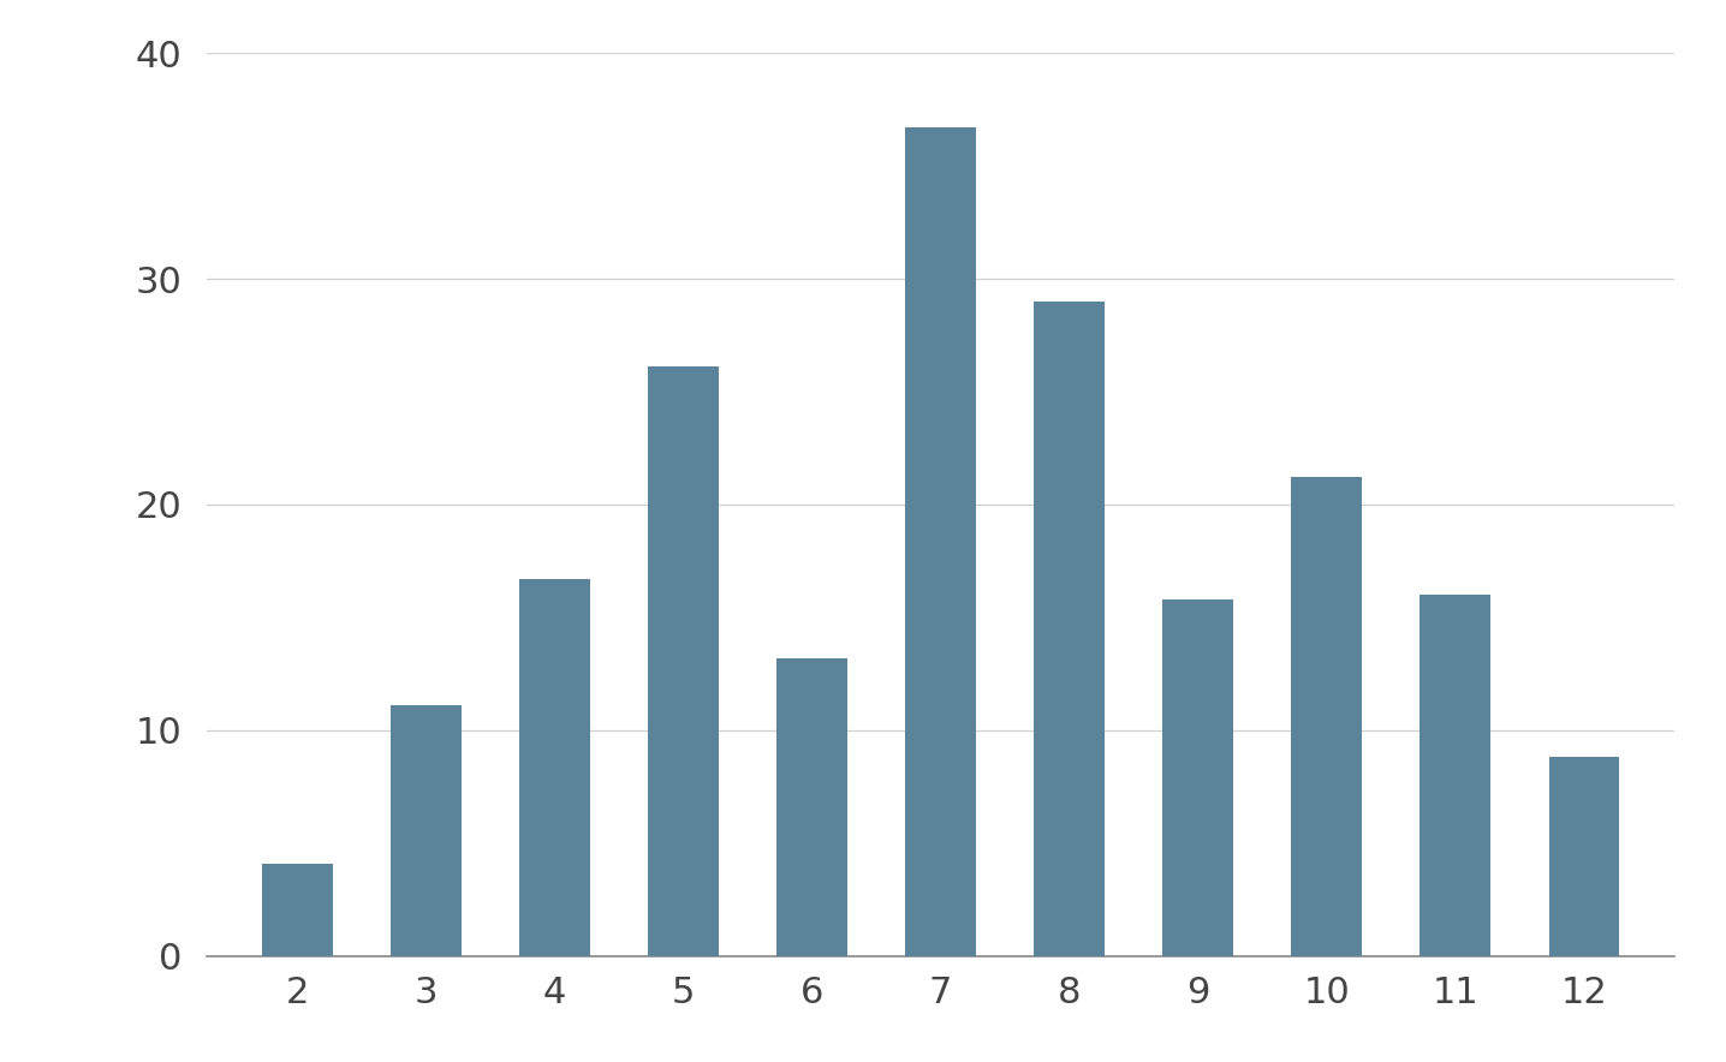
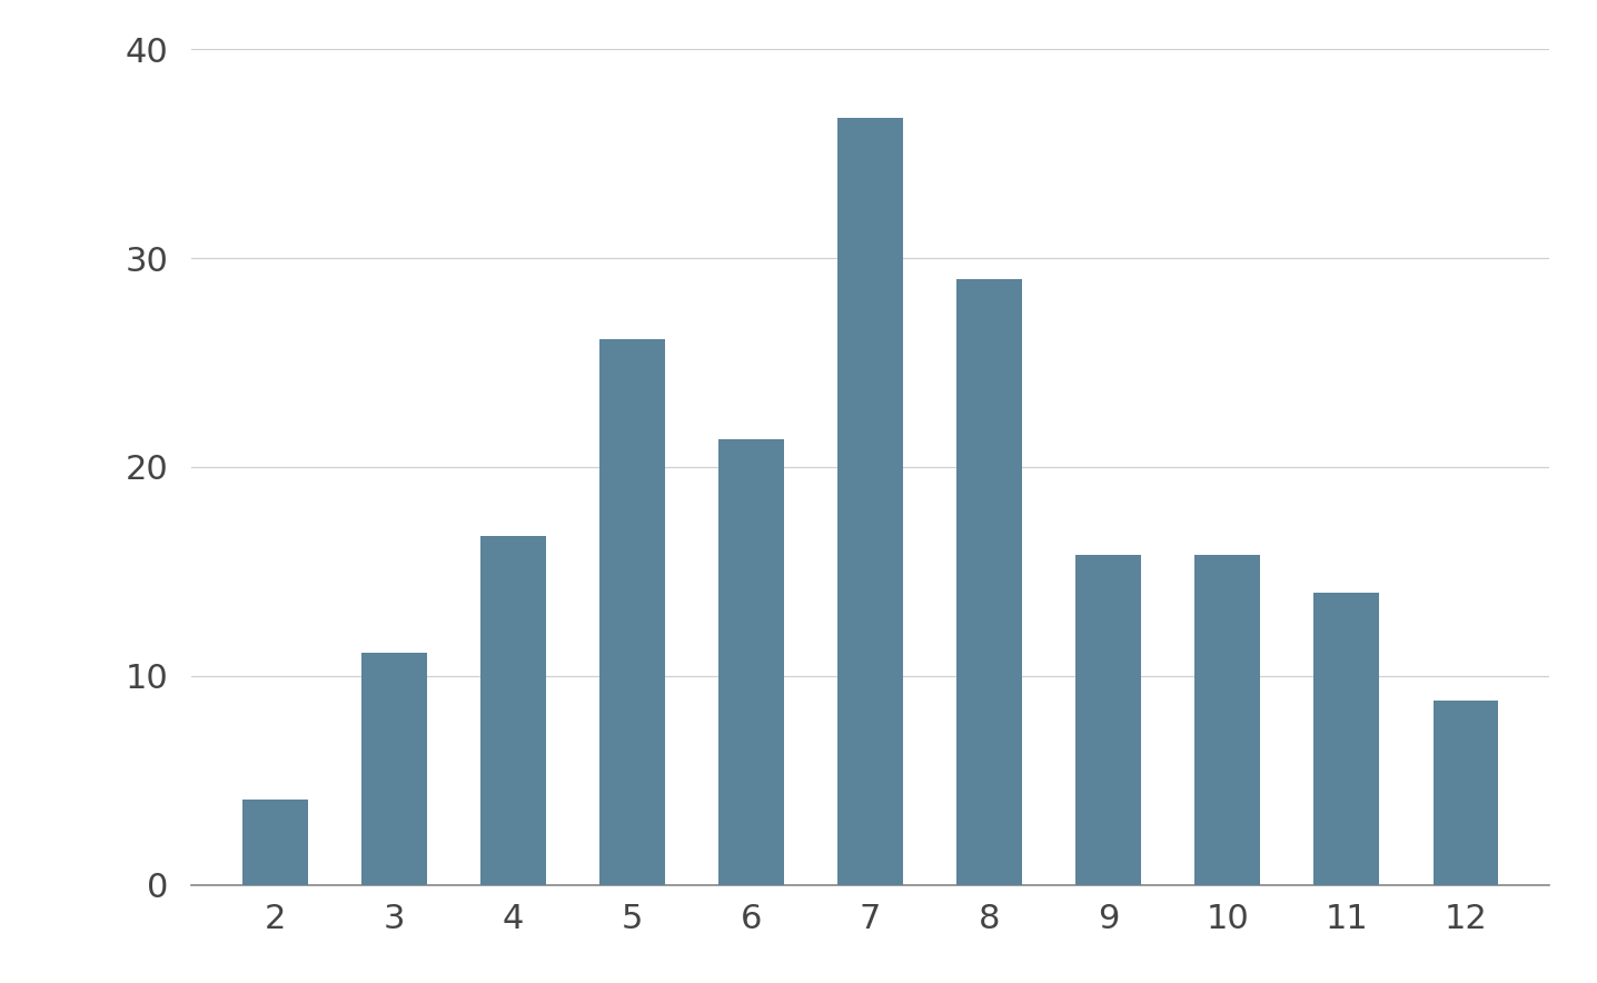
6: 13.2 -> 21.3
10: 21.2 -> 15.8
11: 16.0 -> 14.0
